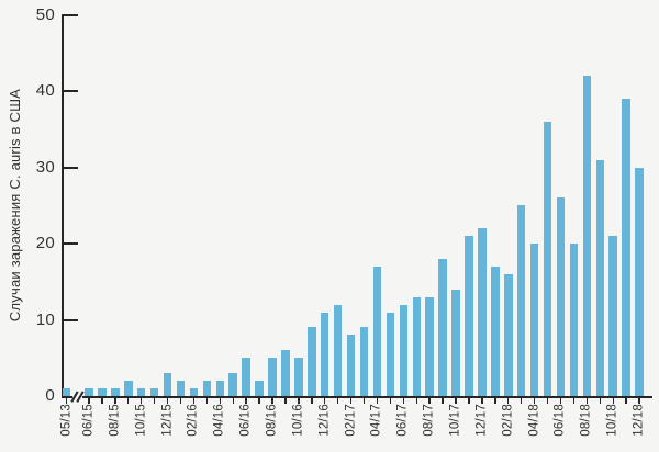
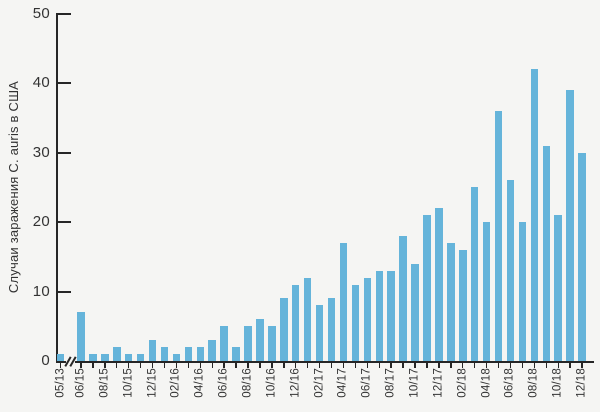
06/15: 1 -> 7
